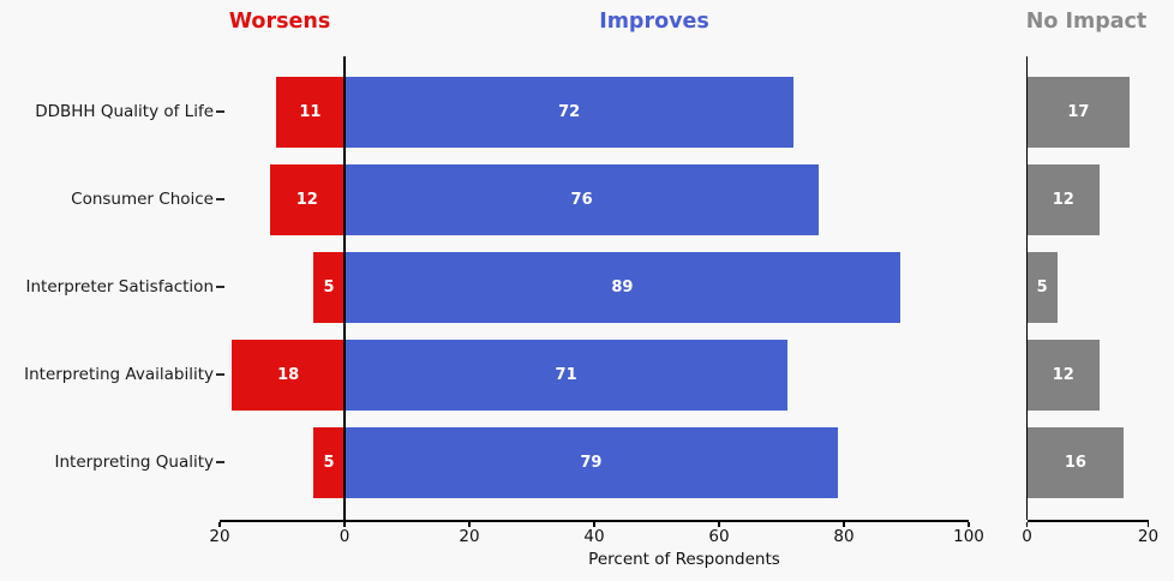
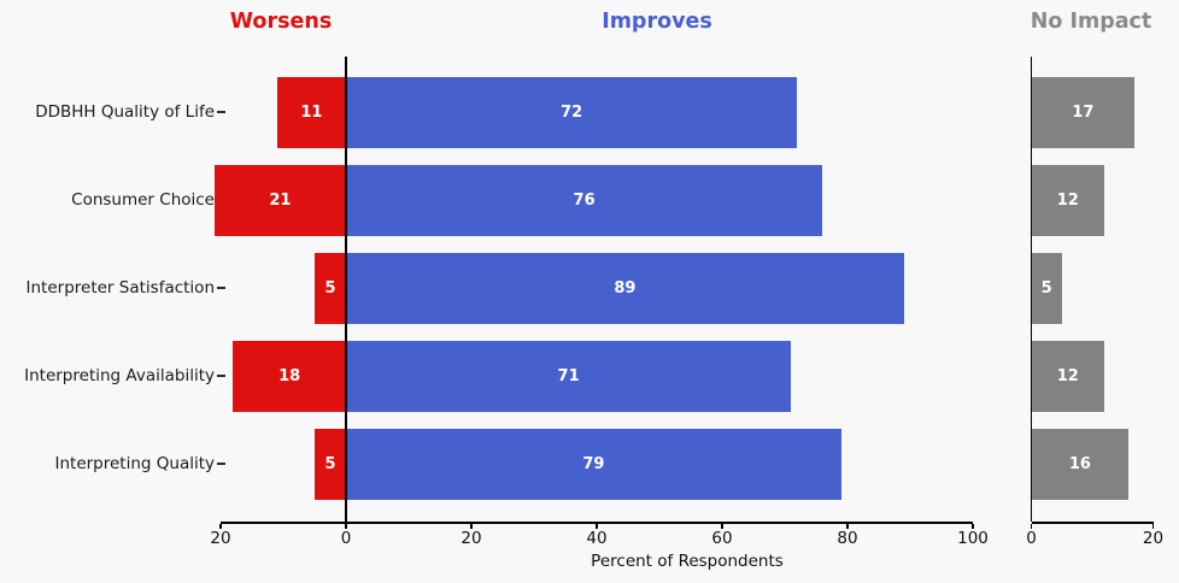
Worsens/Consumer Choice: 12 -> 21
